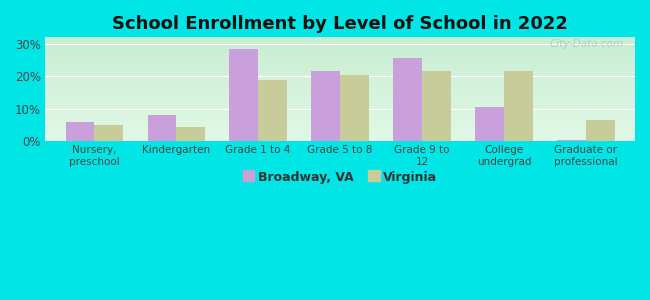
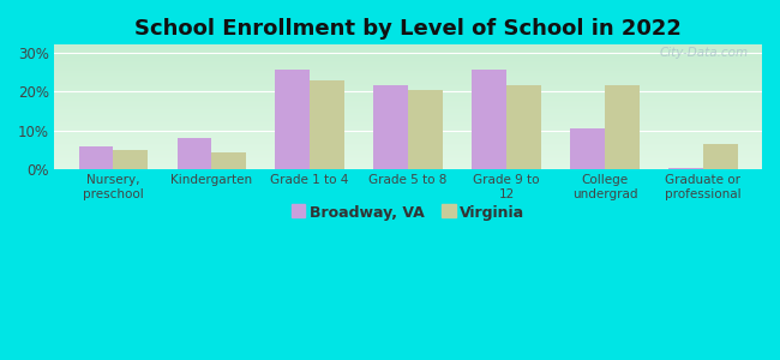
Broadway, VA/Grade 1 to 4: 28.5% -> 25.5%
Virginia/Grade 1 to 4: 19.0% -> 23.0%
